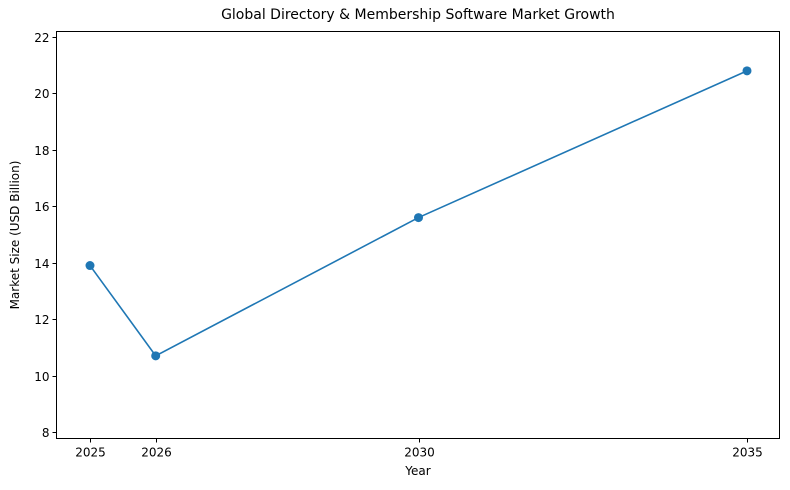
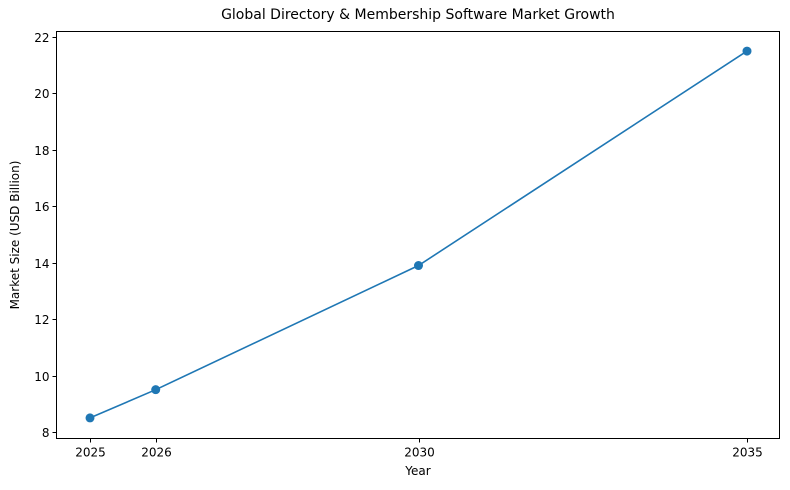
2025: 13.9 -> 8.5
2026: 10.7 -> 9.5
2030: 15.6 -> 13.9
2035: 20.8 -> 21.5
